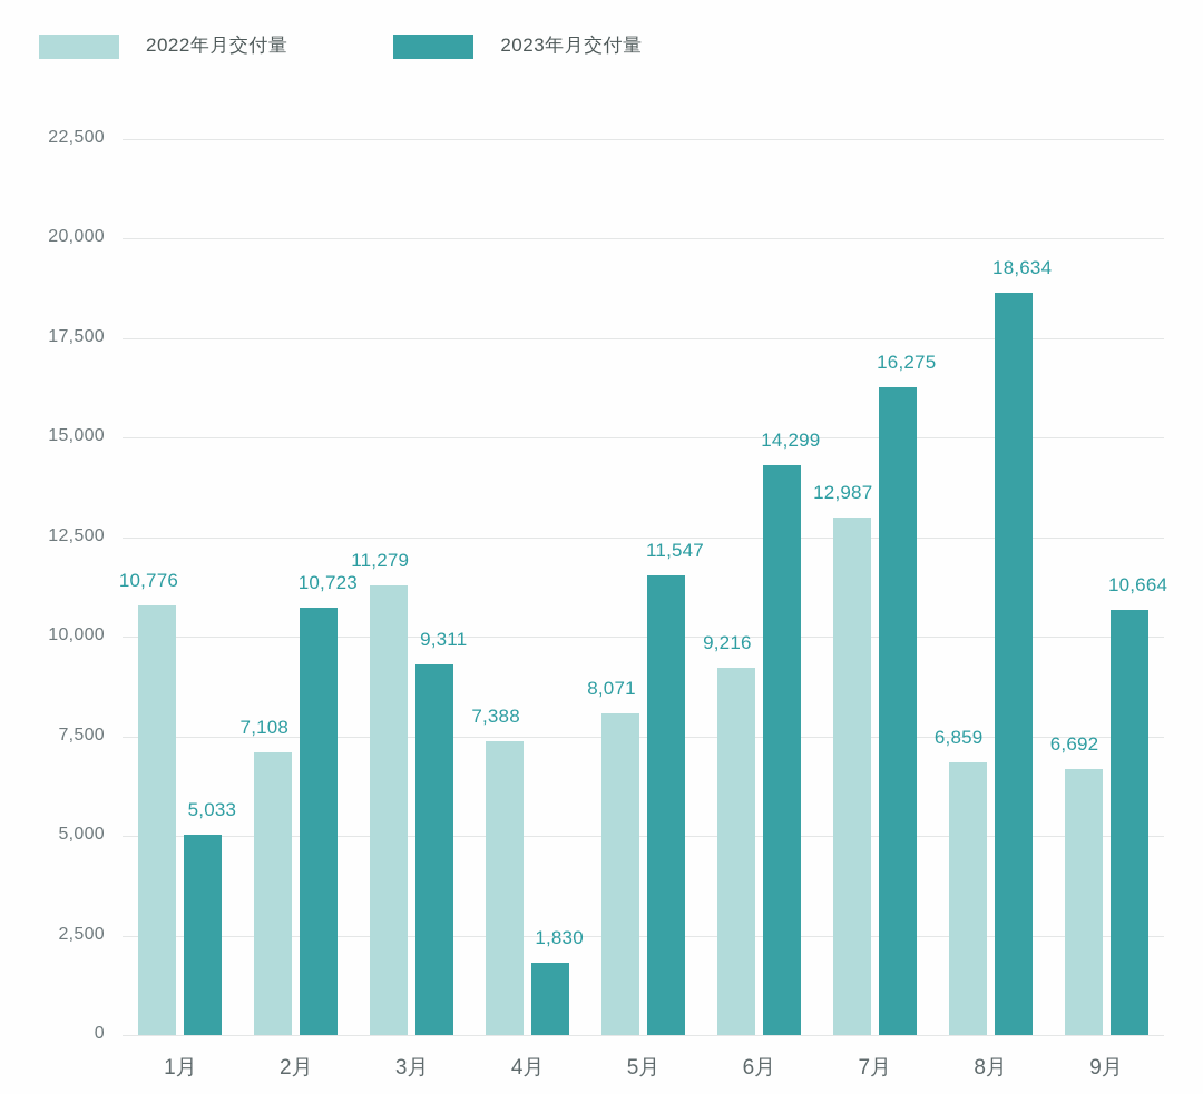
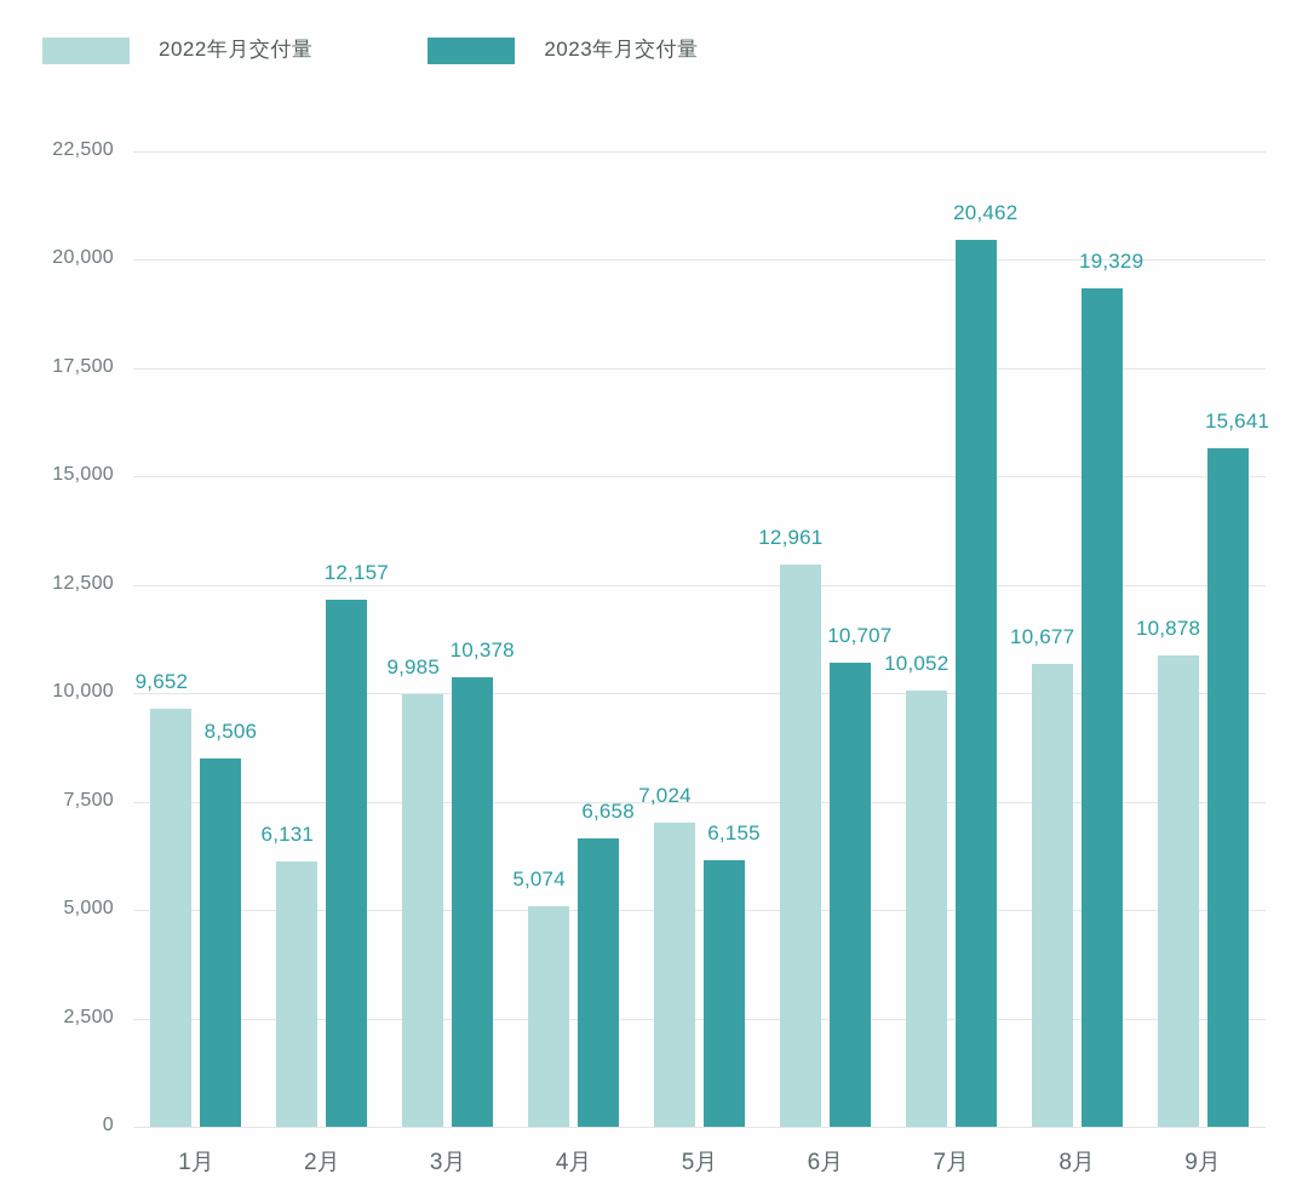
2022年月交付量/1月: 10,776 -> 9,652
2023年月交付量/1月: 5,033 -> 8,506
2022年月交付量/2月: 7,108 -> 6,131
2023年月交付量/2月: 10,723 -> 12,157
2022年月交付量/3月: 11,279 -> 9,985
2023年月交付量/3月: 9,311 -> 10,378
2022年月交付量/4月: 7,388 -> 5,074
2023年月交付量/4月: 1,830 -> 6,658
2022年月交付量/5月: 8,071 -> 7,024
2023年月交付量/5月: 11,547 -> 6,155
2022年月交付量/6月: 9,216 -> 12,961
2023年月交付量/6月: 14,299 -> 10,707
2022年月交付量/7月: 12,987 -> 10,052
2023年月交付量/7月: 16,275 -> 20,462
2022年月交付量/8月: 6,859 -> 10,677
2023年月交付量/8月: 18,634 -> 19,329
2022年月交付量/9月: 6,692 -> 10,878
2023年月交付量/9月: 10,664 -> 15,641
